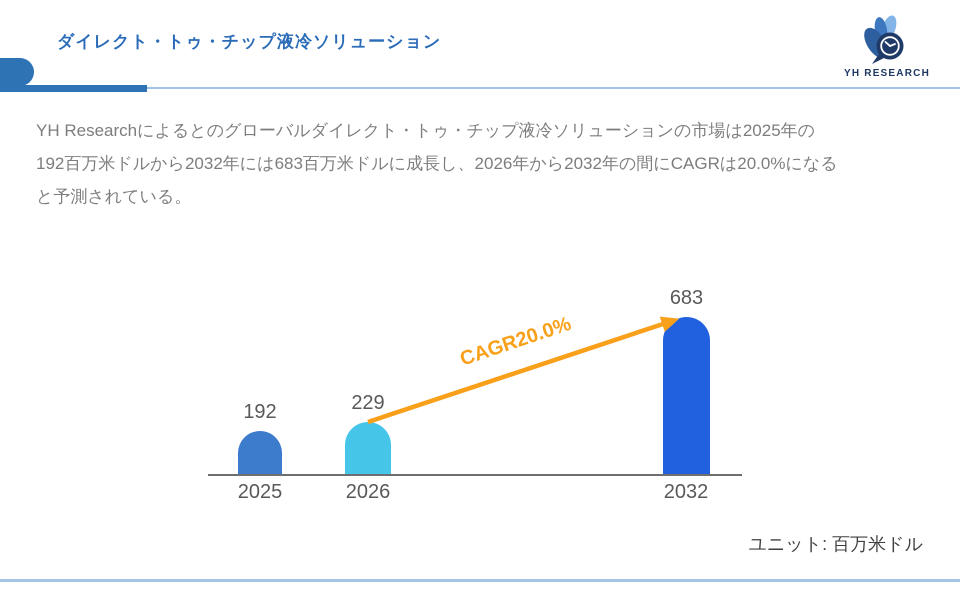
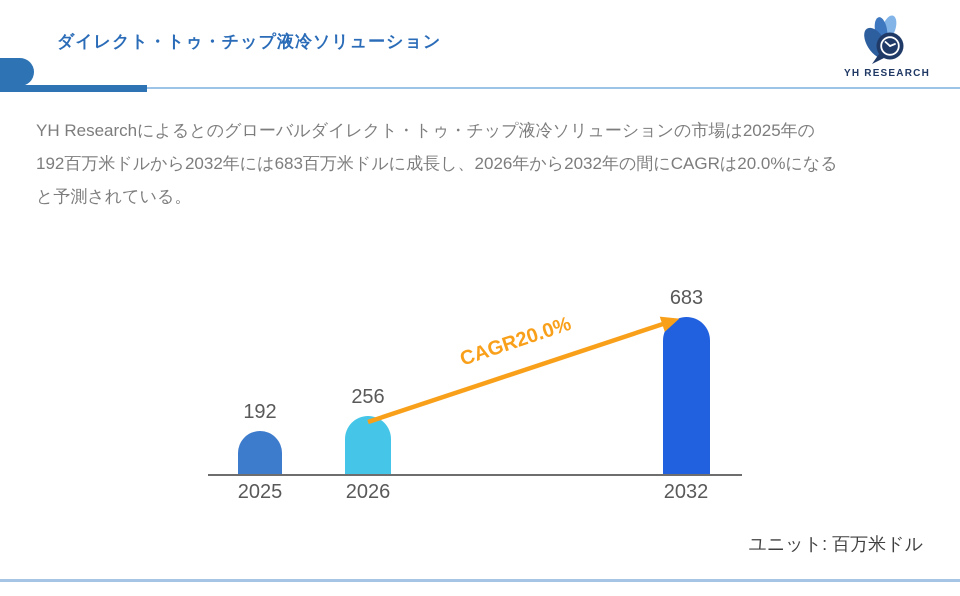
2026: 229 -> 256
